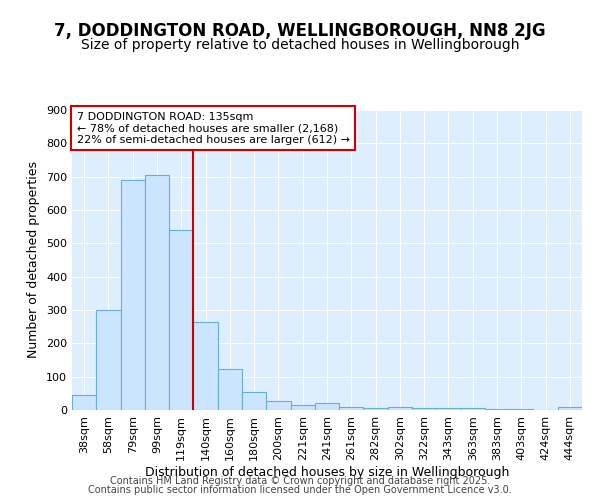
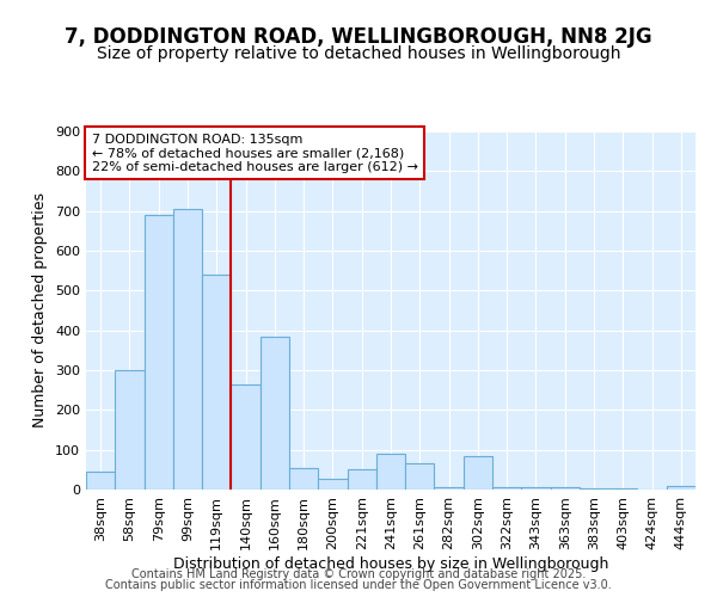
160sqm: 122 -> 385
221sqm: 15 -> 50
241sqm: 20 -> 90
261sqm: 8 -> 65
302sqm: 8 -> 85
